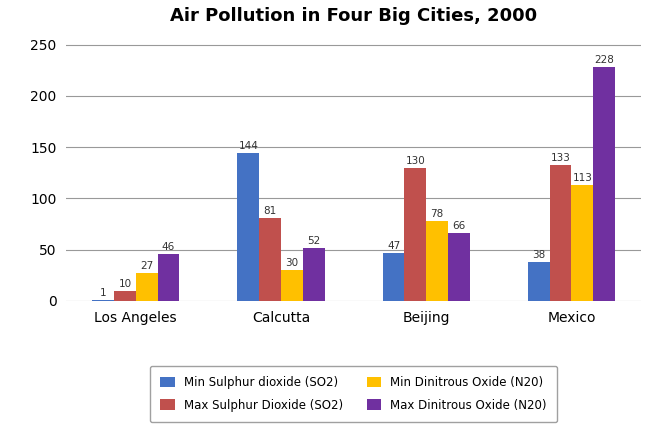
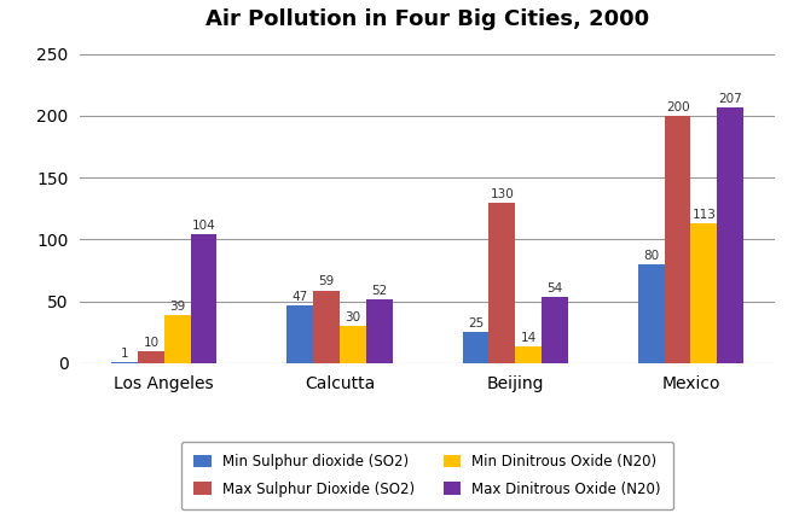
Min Dinitrous Oxide (N20)/Los Angeles: 27 -> 39
Max Dinitrous Oxide (N20)/Los Angeles: 46 -> 104
Min Sulphur dioxide (SO2)/Calcutta: 144 -> 47
Max Sulphur Dioxide (SO2)/Calcutta: 81 -> 59
Min Sulphur dioxide (SO2)/Beijing: 47 -> 25
Min Dinitrous Oxide (N20)/Beijing: 78 -> 14
Max Dinitrous Oxide (N20)/Beijing: 66 -> 54
Min Sulphur dioxide (SO2)/Mexico: 38 -> 80
Max Sulphur Dioxide (SO2)/Mexico: 133 -> 200
Max Dinitrous Oxide (N20)/Mexico: 228 -> 207
